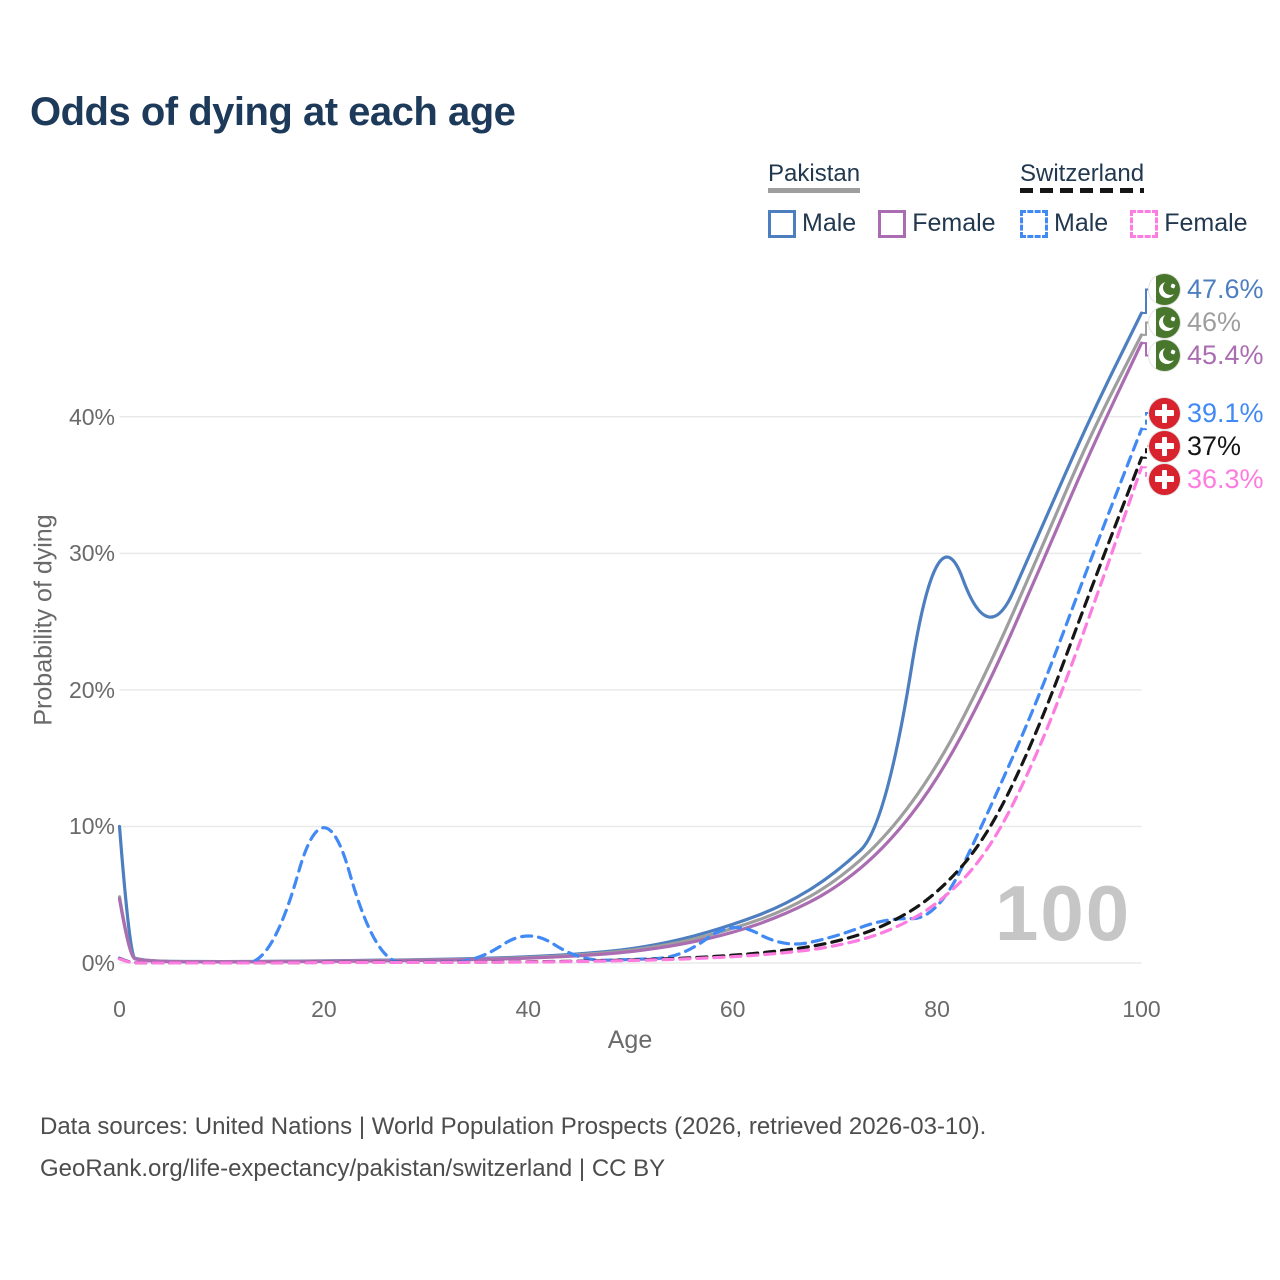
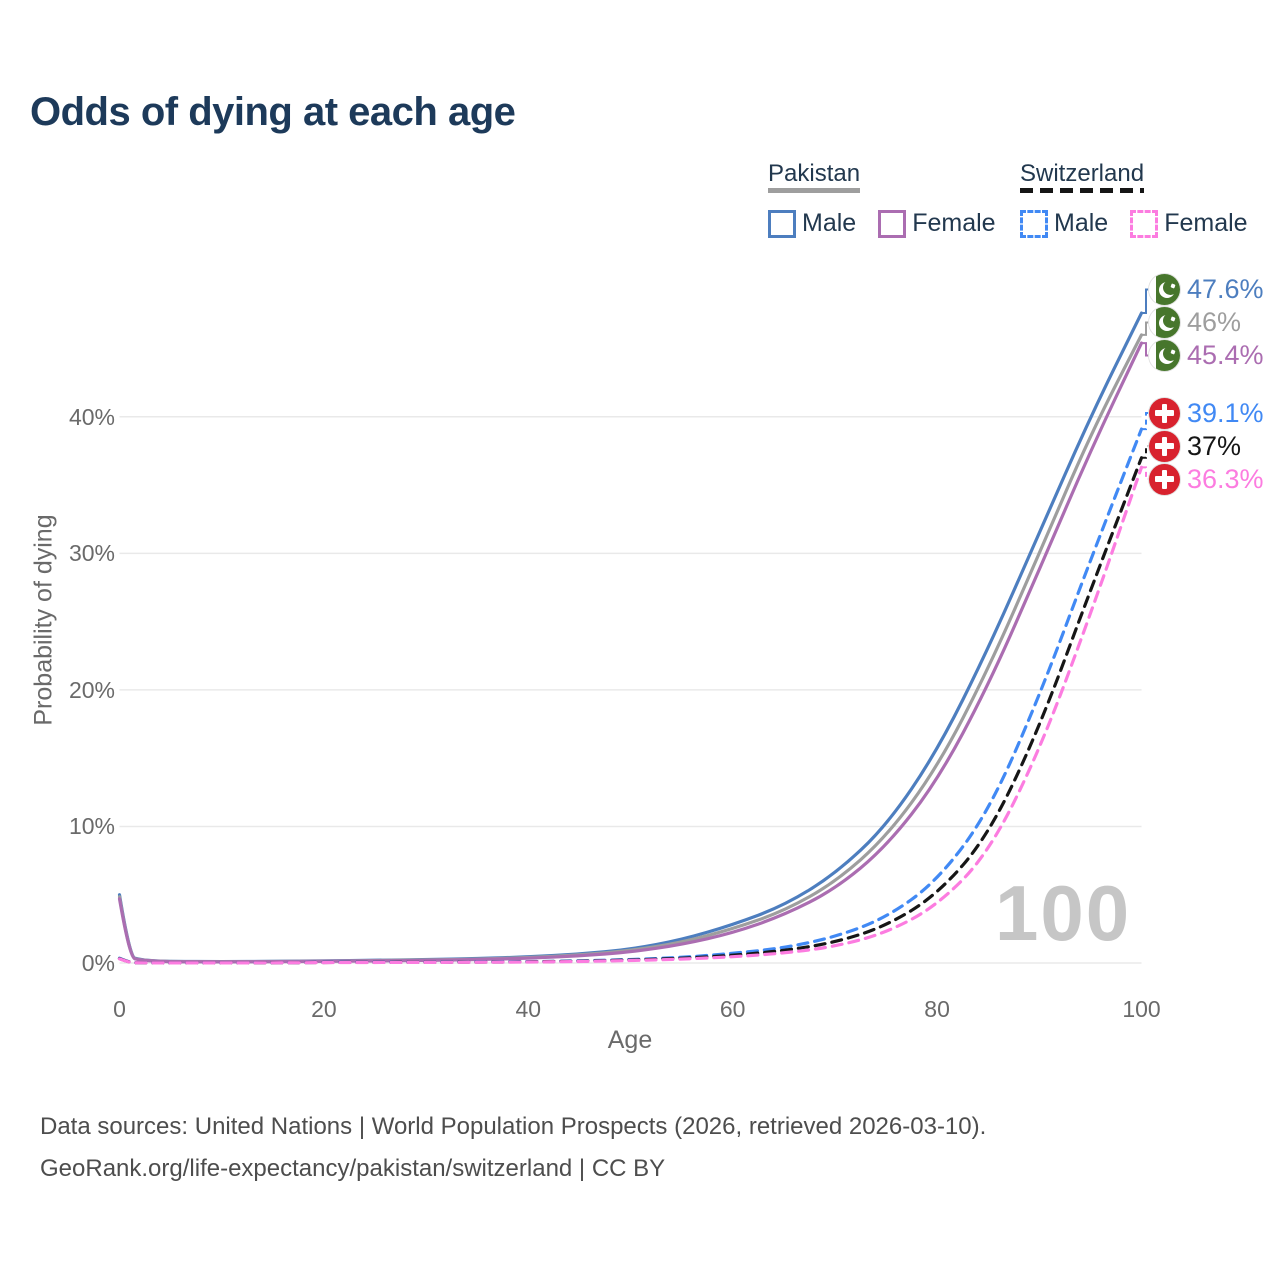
Pakistan Male/0: 10.0% -> 5.0%
Switzerland Male/20: 13.2% -> 0.1%
Switzerland Male/40: 2.6% -> 0.1%
Switzerland Male/60: 3.2% -> 0.7%
Pakistan Male/80: 33.3% -> 15.5%
Switzerland Male/80: 3.2% -> 6.0%
